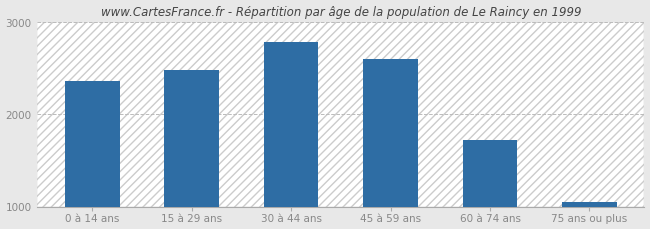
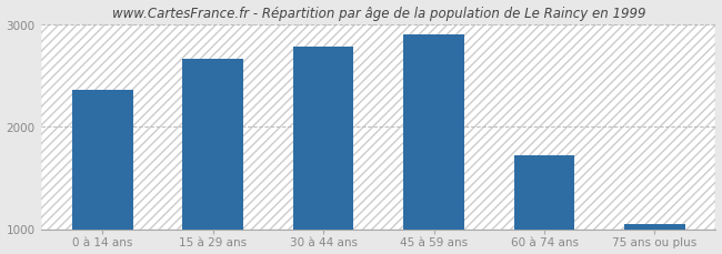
15 à 29 ans: 2480 -> 2660
45 à 59 ans: 2600 -> 2900
